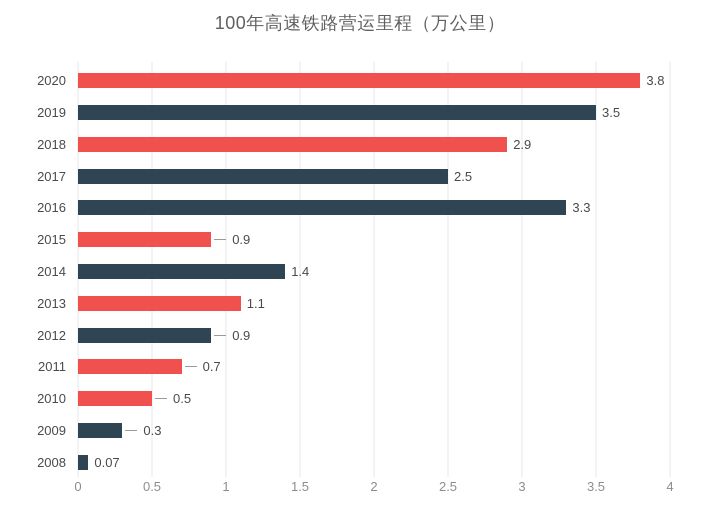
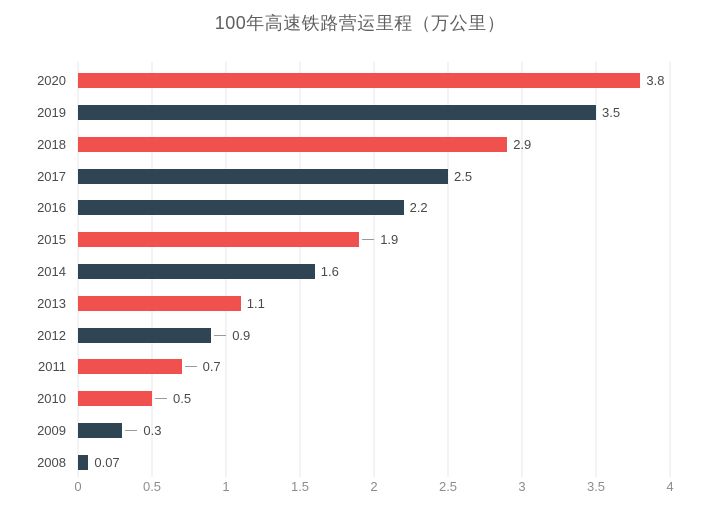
2016: 3.3 -> 2.2
2015: 0.9 -> 1.9
2014: 1.4 -> 1.6
